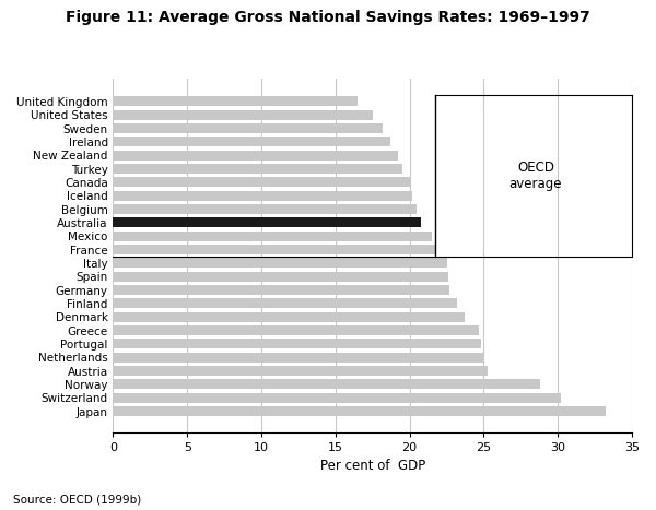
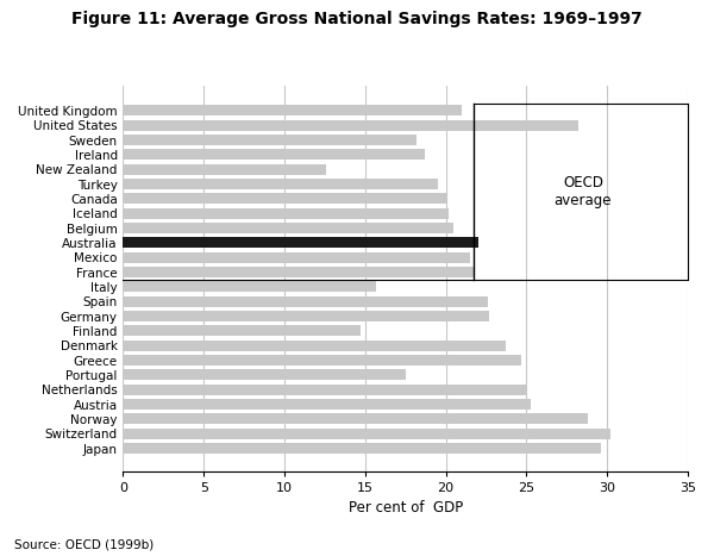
United Kingdom: 16.5 -> 21.0
United States: 17.5 -> 28.2
New Zealand: 19.2 -> 12.6
Australia: 20.8 -> 22.0
Italy: 22.5 -> 15.7
Finland: 23.2 -> 14.7
Portugal: 24.8 -> 17.5
Japan: 33.2 -> 29.6
